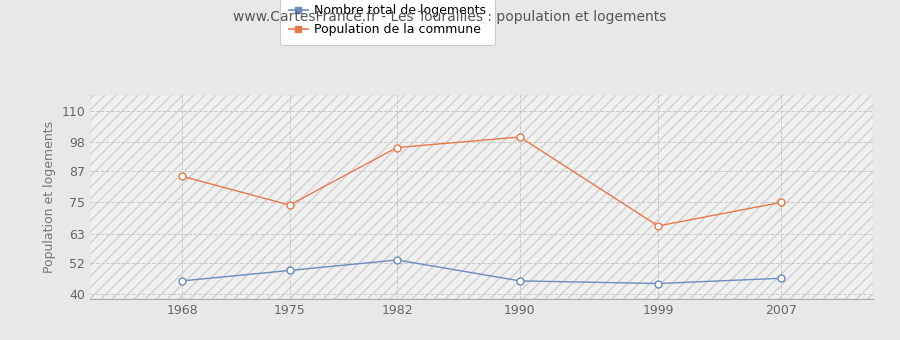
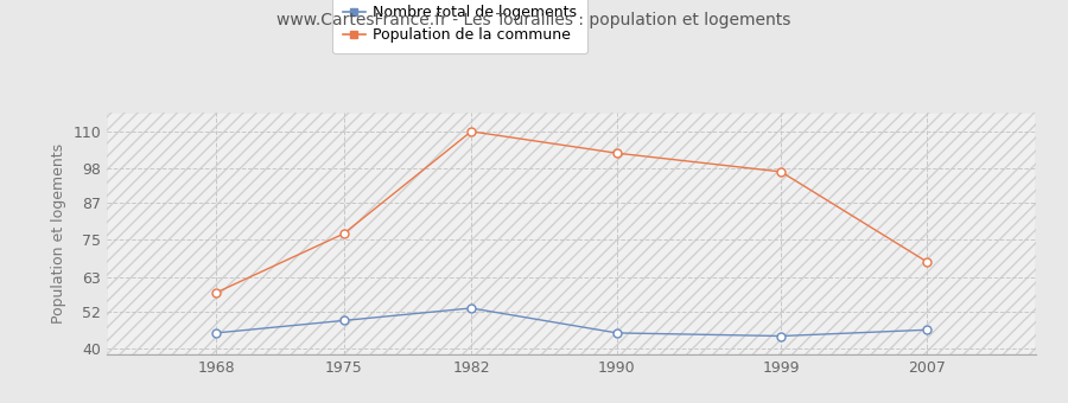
Population de la commune/1968: 85 -> 58
Population de la commune/1975: 74 -> 77
Population de la commune/1982: 96 -> 110
Population de la commune/1990: 100 -> 103
Population de la commune/1999: 66 -> 97
Population de la commune/2007: 75 -> 68
